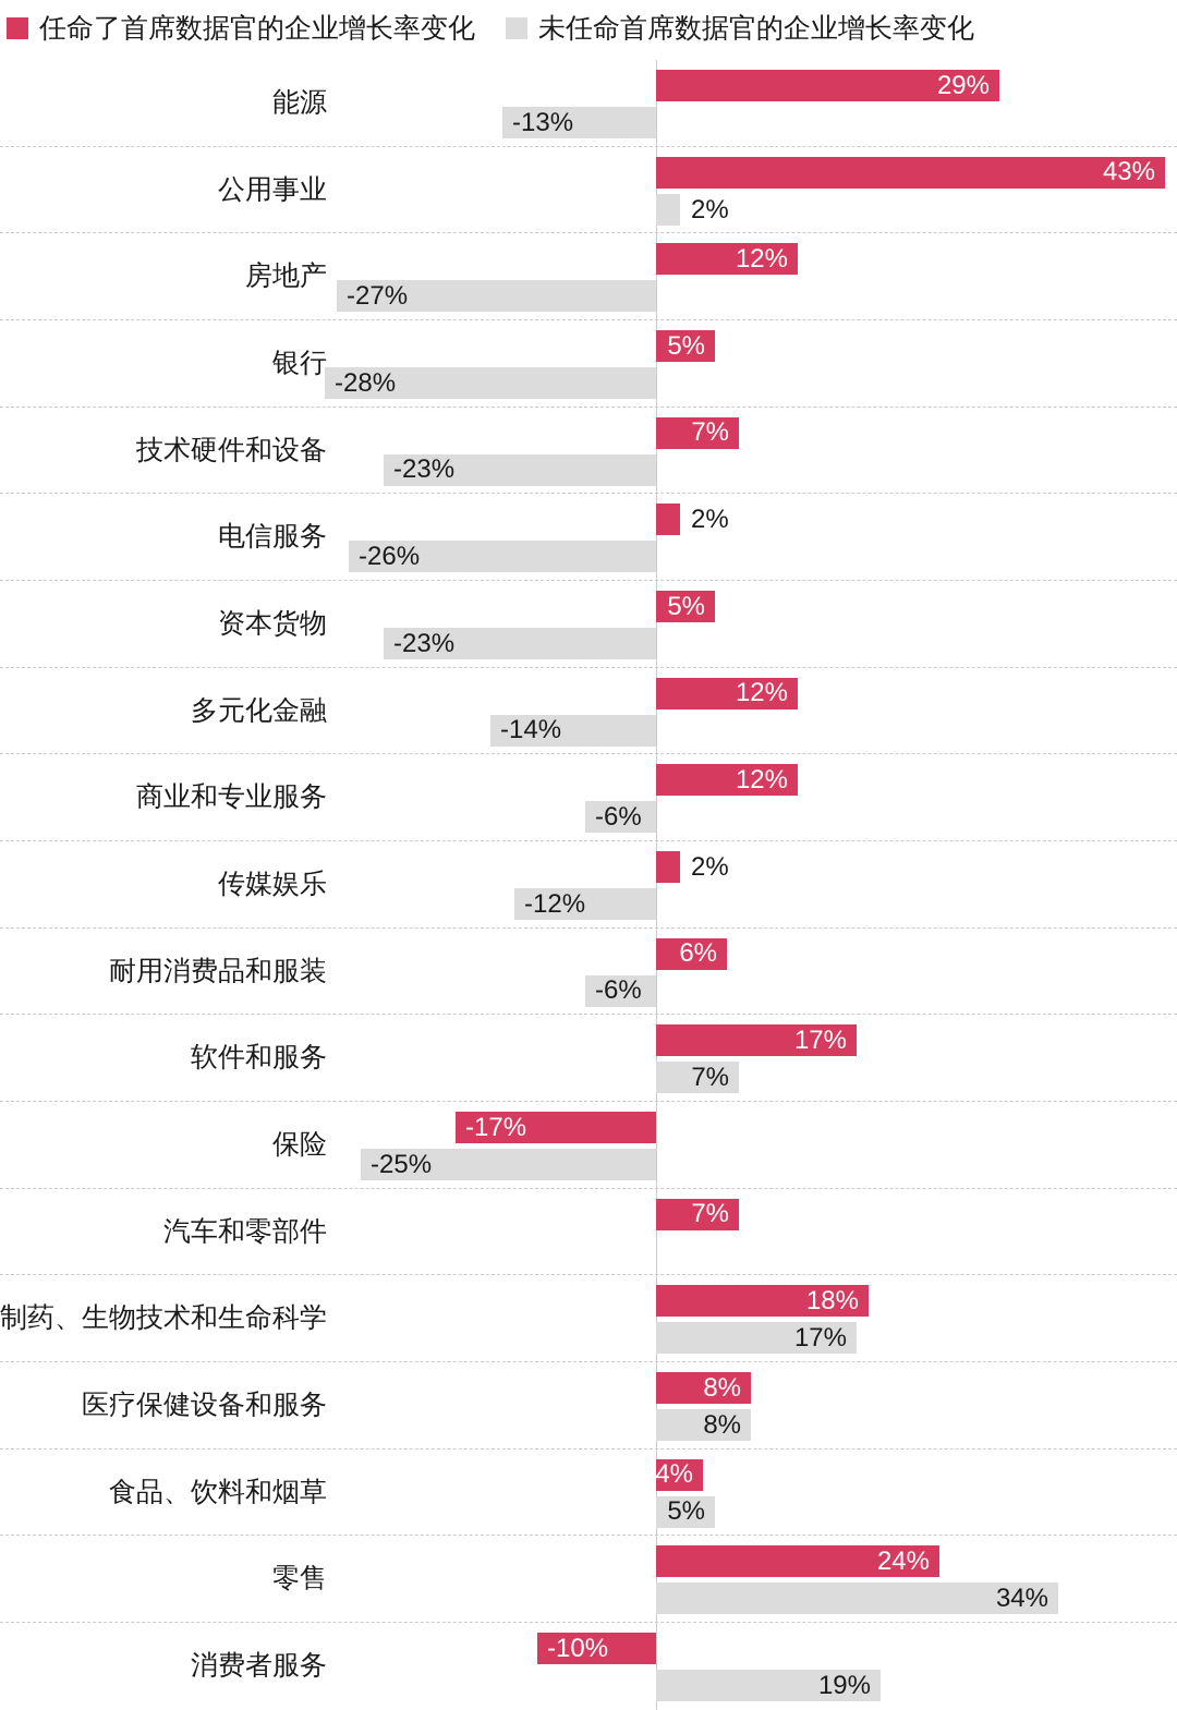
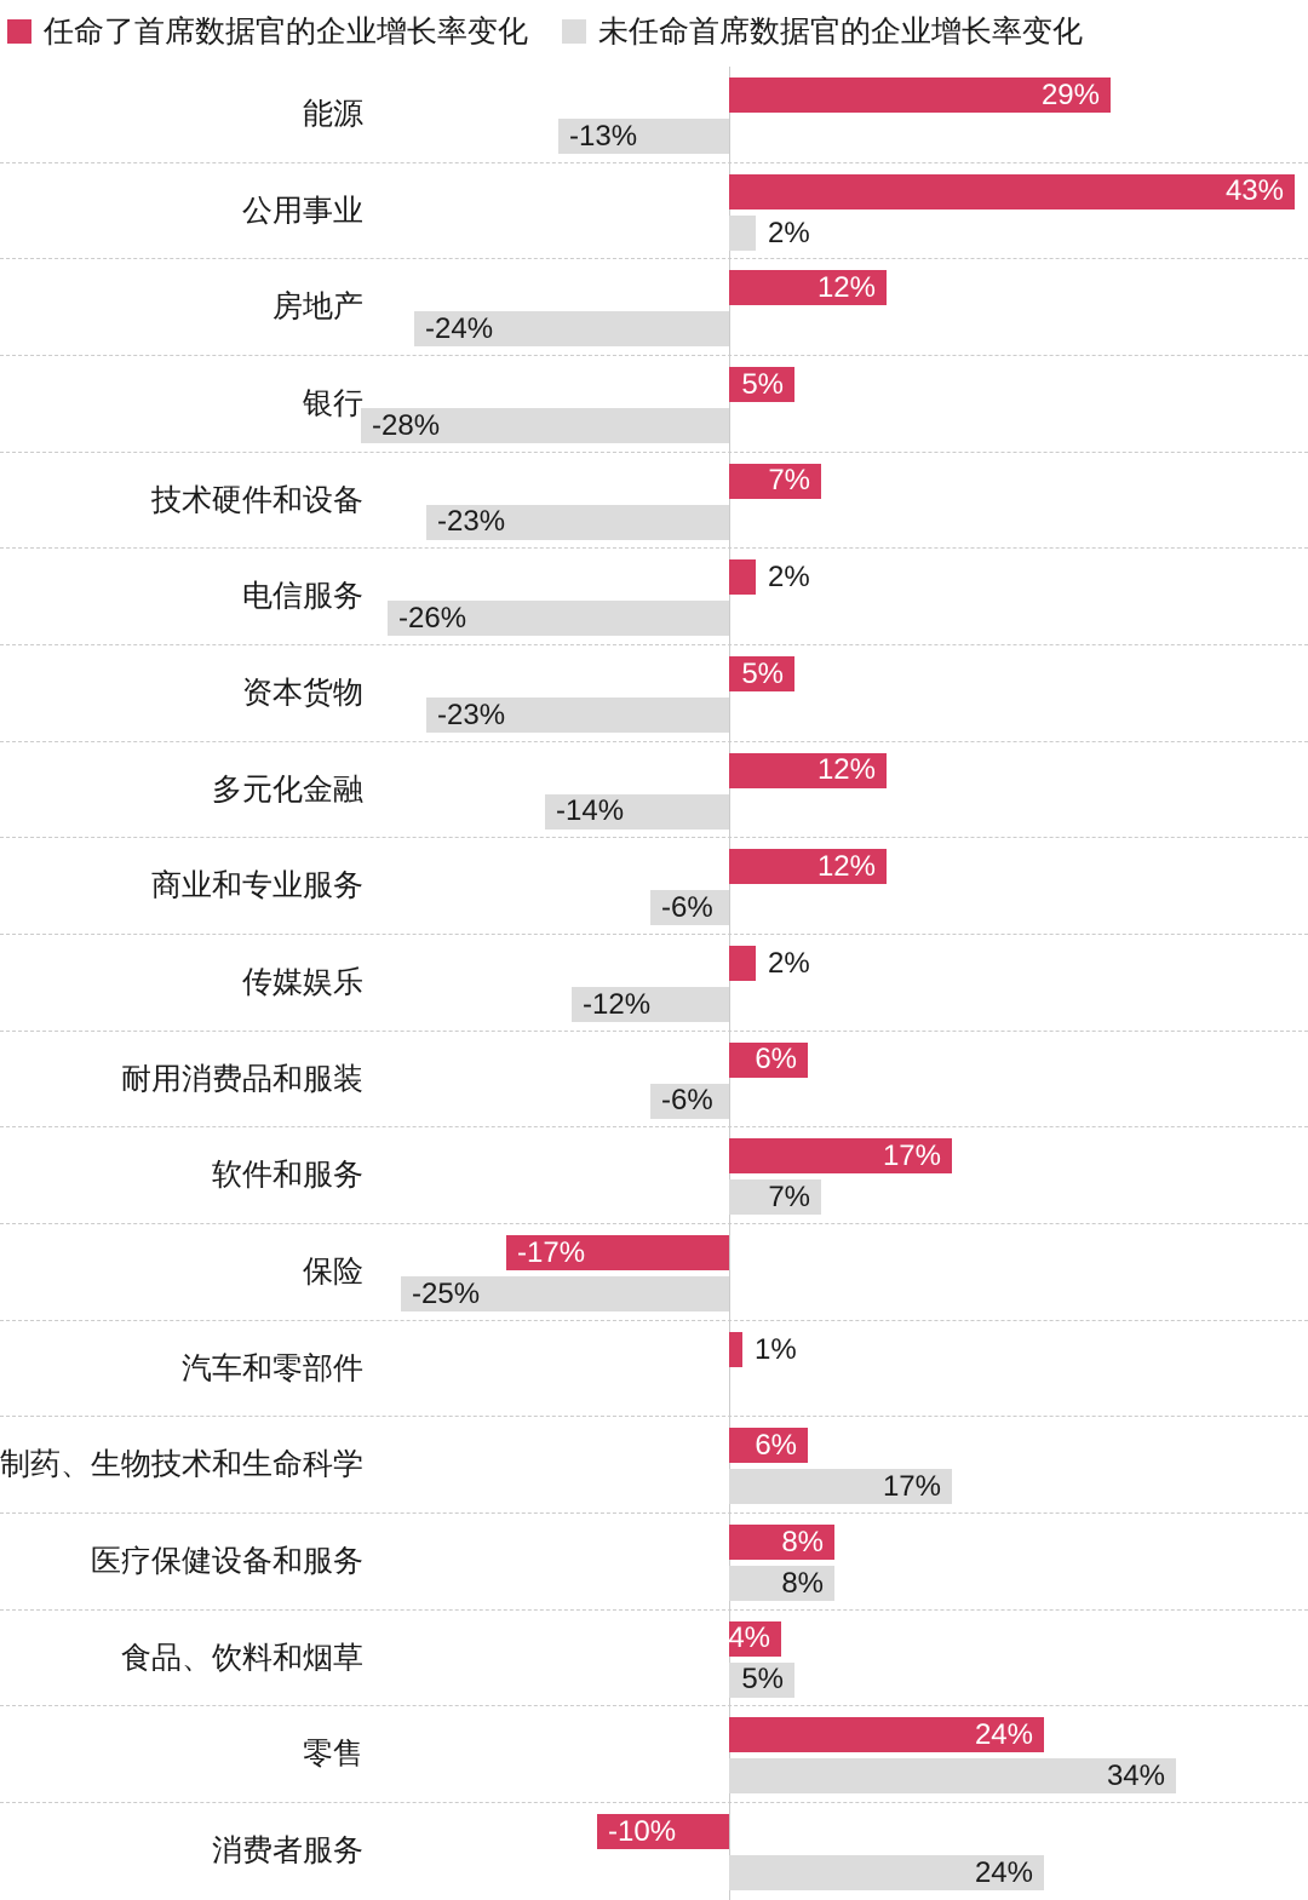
未任命首席数据官的企业增长率变化/房地产: -27% -> -24%
任命了首席数据官的企业增长率变化/汽车和零部件: 7% -> 1%
任命了首席数据官的企业增长率变化/制药、生物技术和生命科学: 18% -> 6%
未任命首席数据官的企业增长率变化/消费者服务: 19% -> 24%
